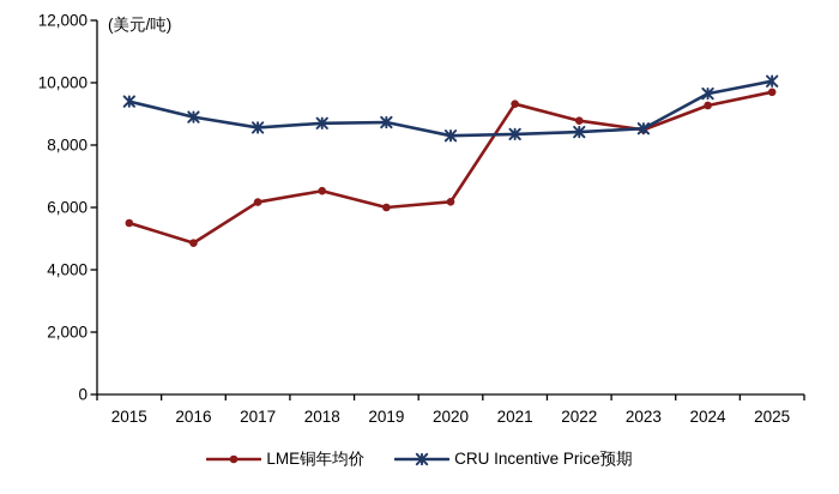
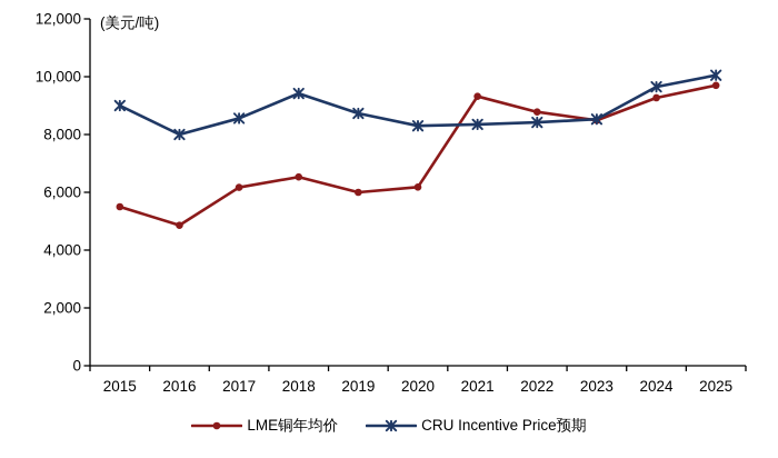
CRU Incentive Price预期/2015: 9400 -> 9000
CRU Incentive Price预期/2016: 8900 -> 8000
CRU Incentive Price预期/2018: 8700 -> 9400
